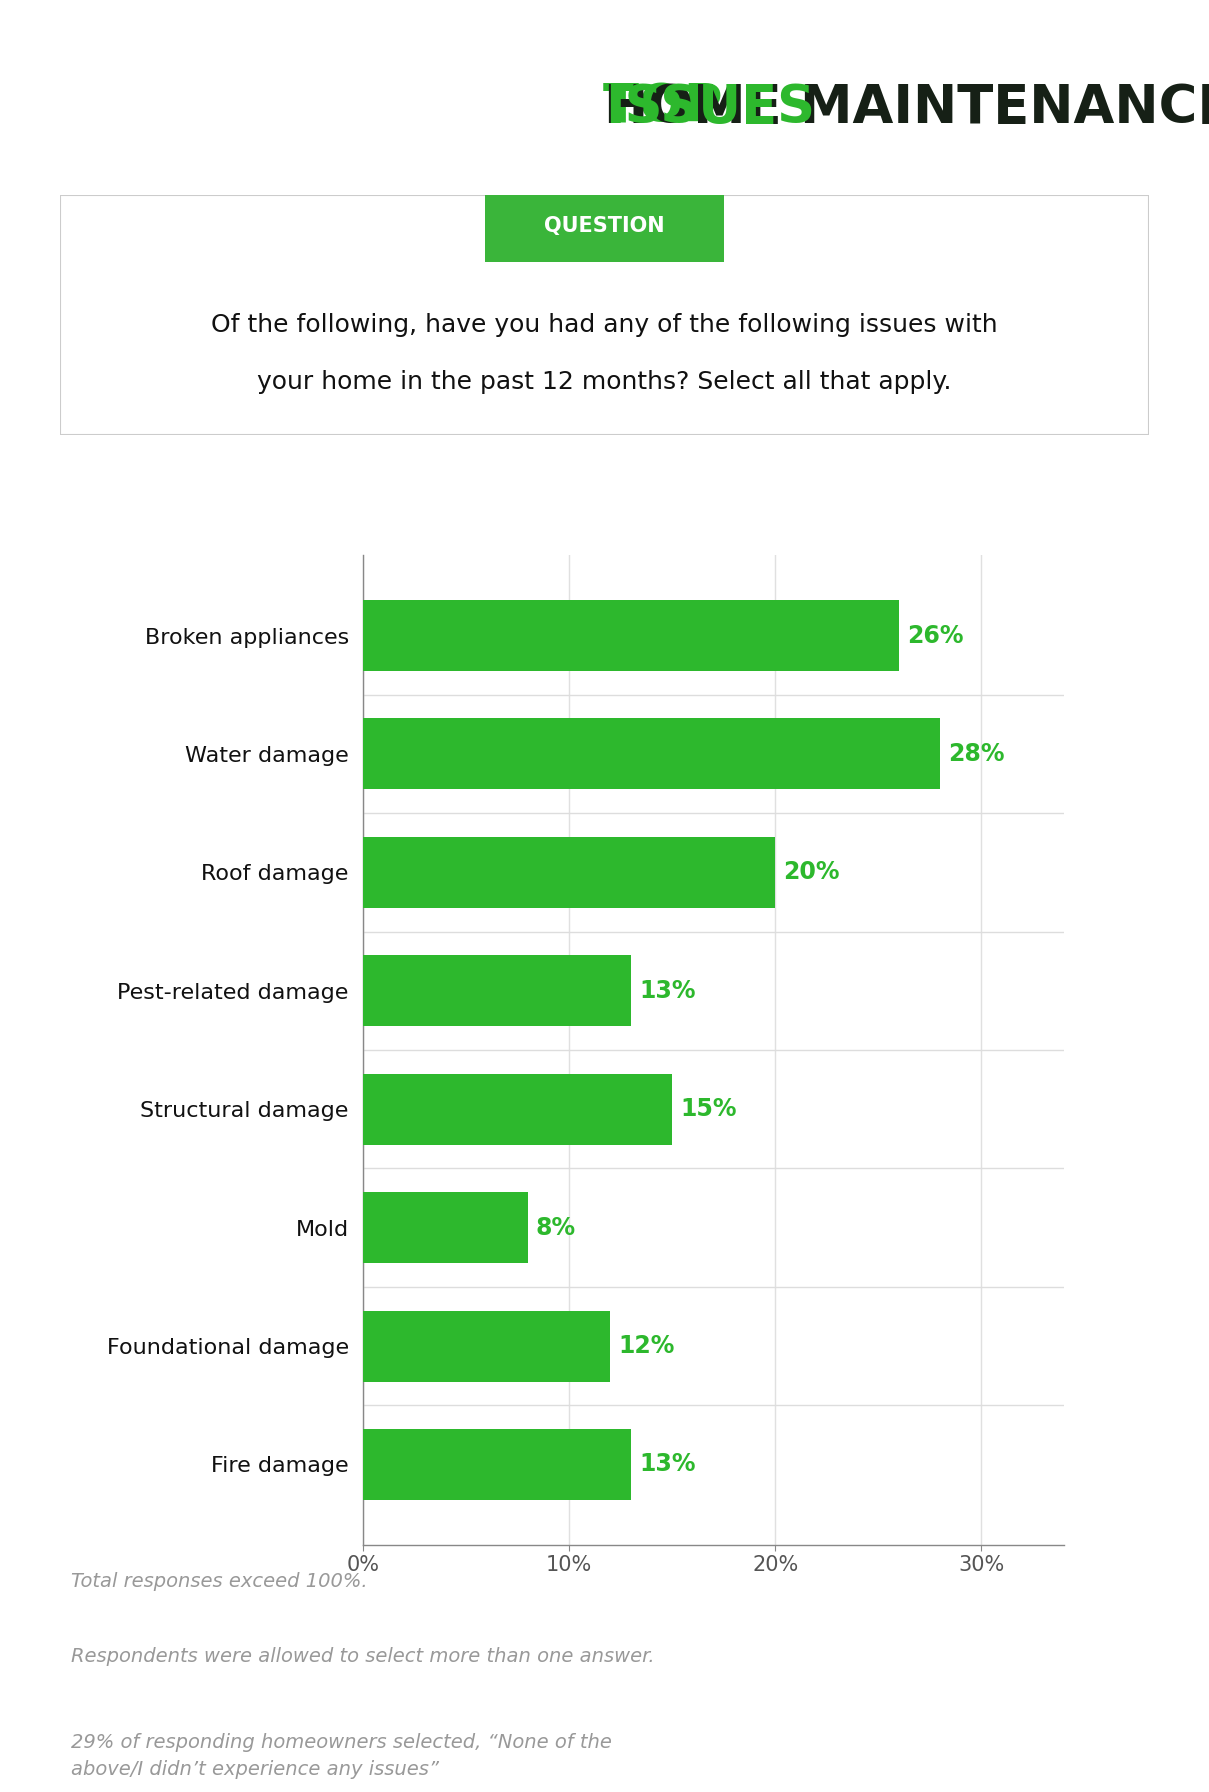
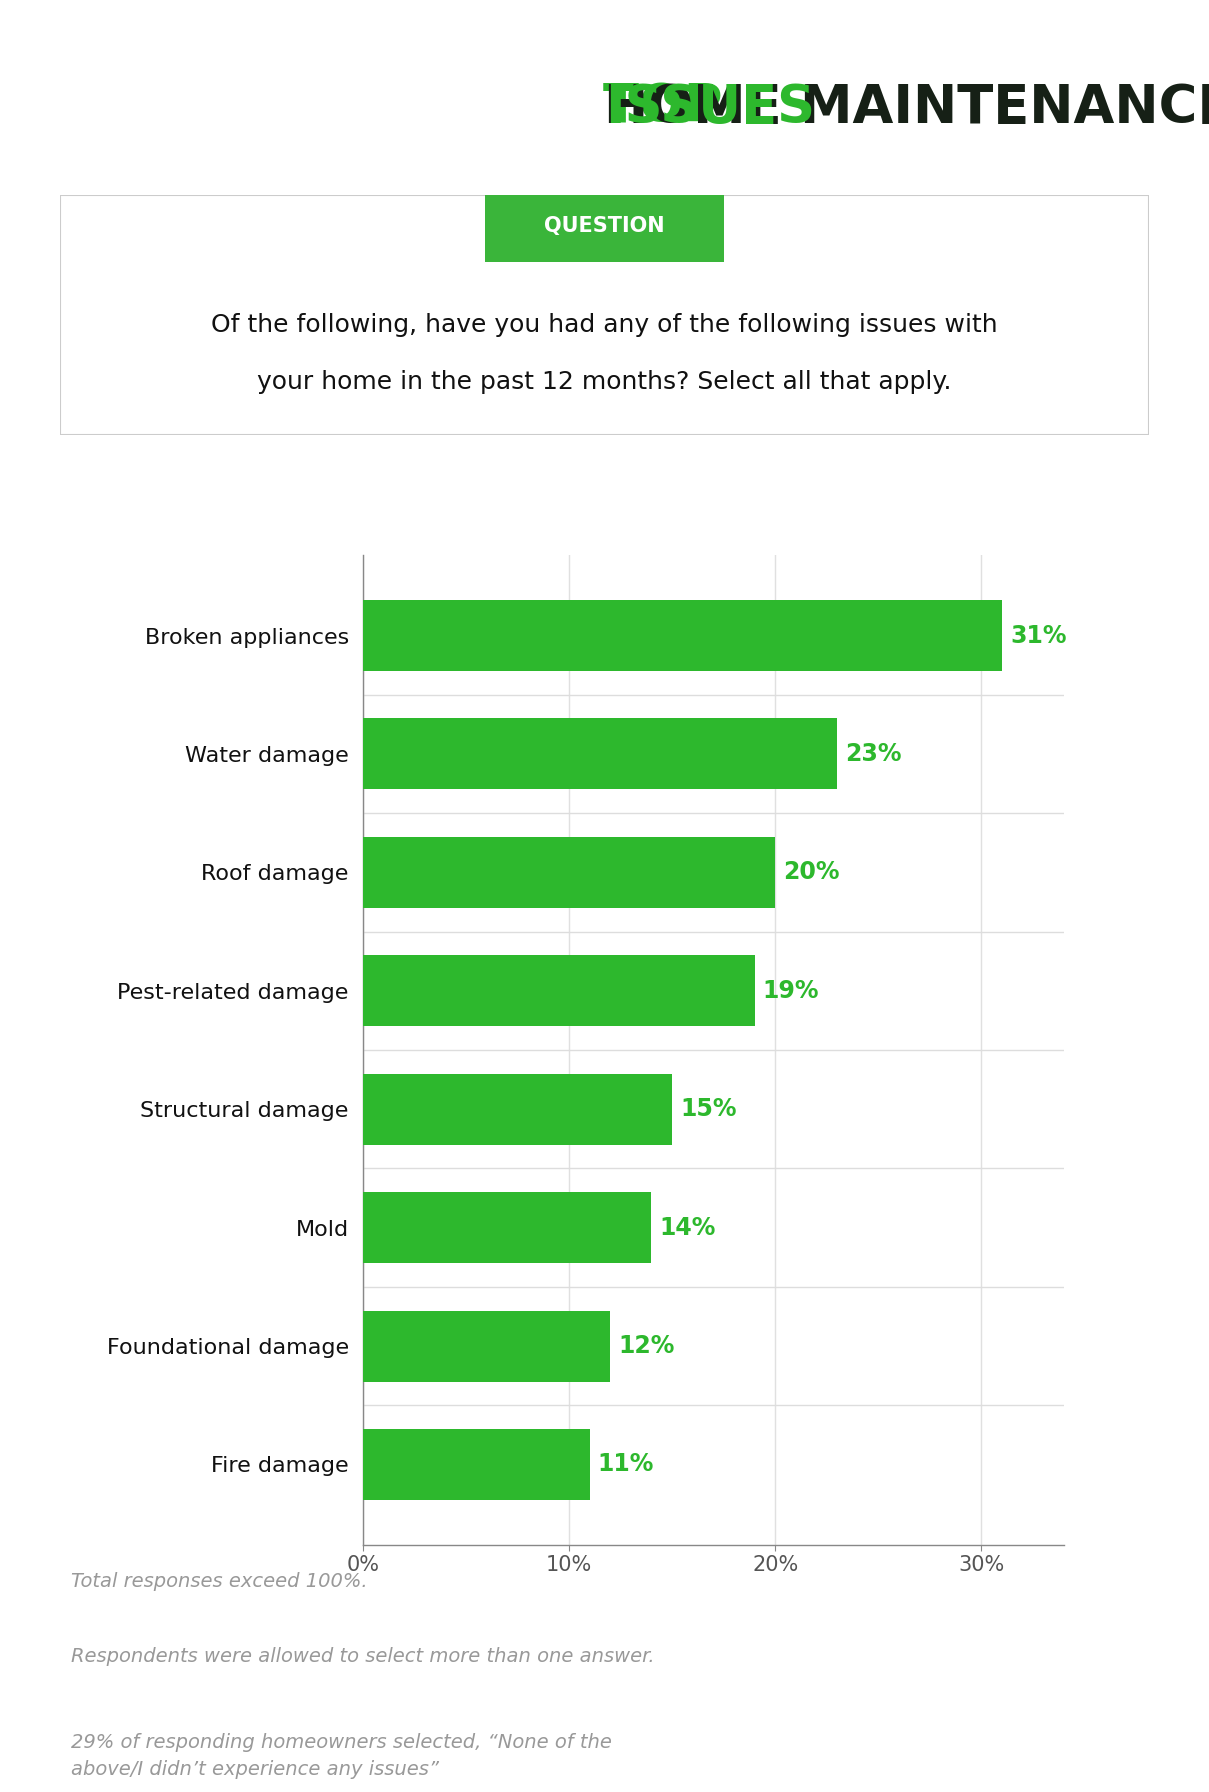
Broken appliances: 26% -> 31%
Water damage: 28% -> 23%
Pest-related damage: 13% -> 19%
Mold: 8% -> 14%
Fire damage: 13% -> 11%
